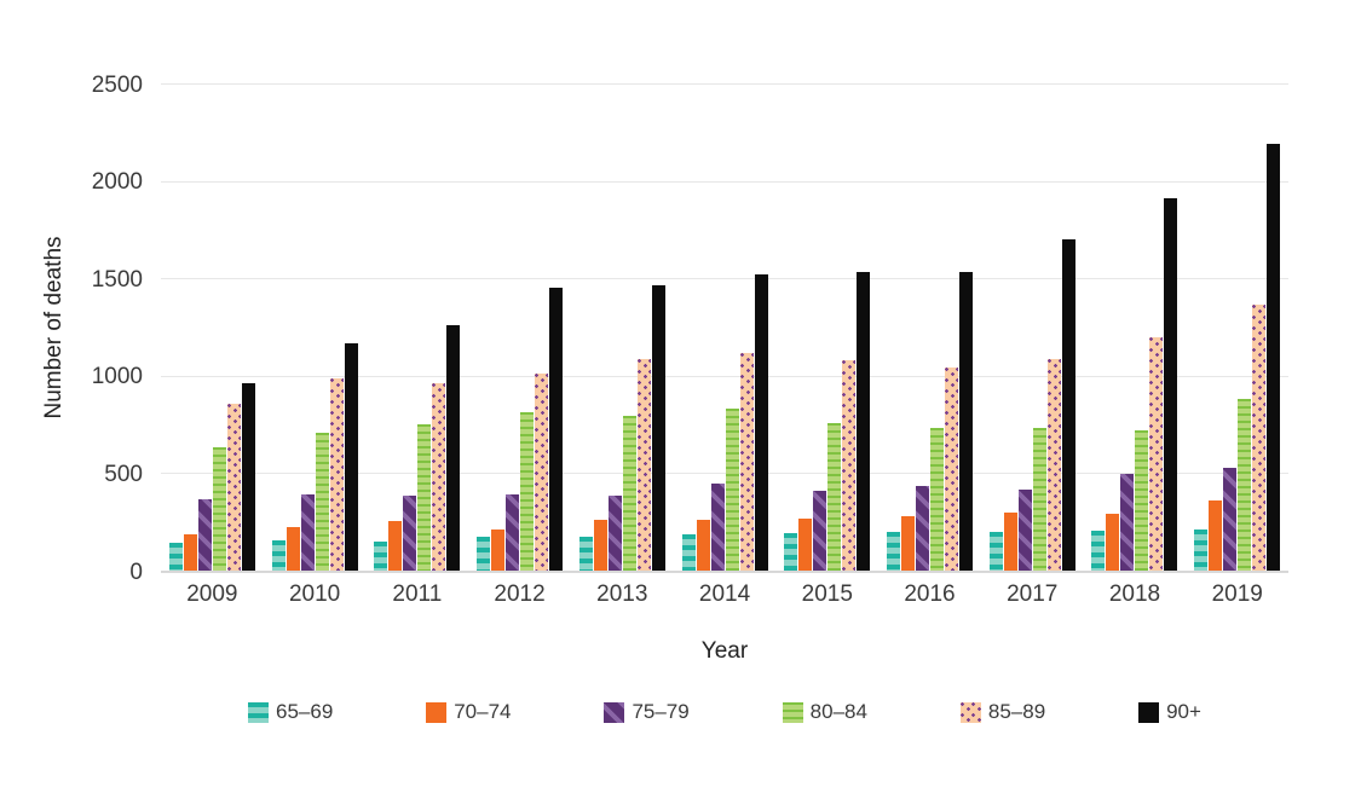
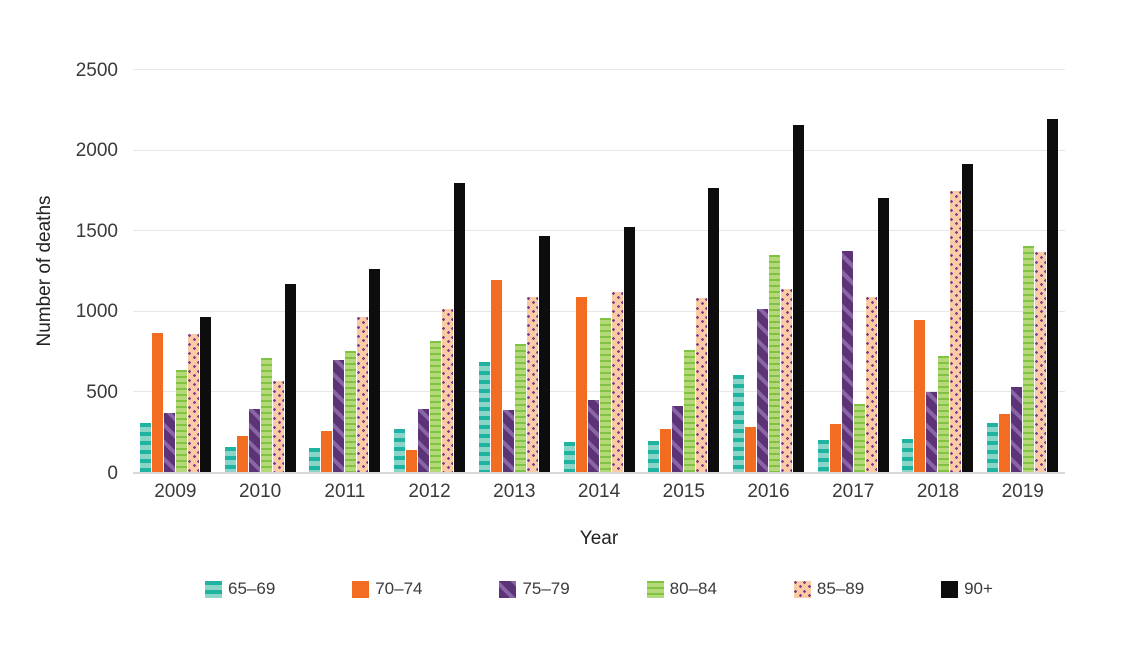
65–69/2009: 150 -> 310
70–74/2009: 190 -> 870
85–89/2010: 990 -> 570
75–79/2011: 390 -> 700
65–69/2012: 180 -> 270
70–74/2012: 220 -> 140
90+/2012: 1460 -> 1800
65–69/2013: 180 -> 690
70–74/2013: 260 -> 1200
70–74/2014: 260 -> 1090
80–84/2014: 840 -> 960
90+/2015: 1540 -> 1770
65–69/2016: 200 -> 610
75–79/2016: 440 -> 1020
80–84/2016: 740 -> 1350
85–89/2016: 1050 -> 1140
90+/2016: 1540 -> 2160
75–79/2017: 420 -> 1380
80–84/2017: 740 -> 430
70–74/2018: 300 -> 950
85–89/2018: 1200 -> 1750
65–69/2019: 220 -> 310
80–84/2019: 890 -> 1410
